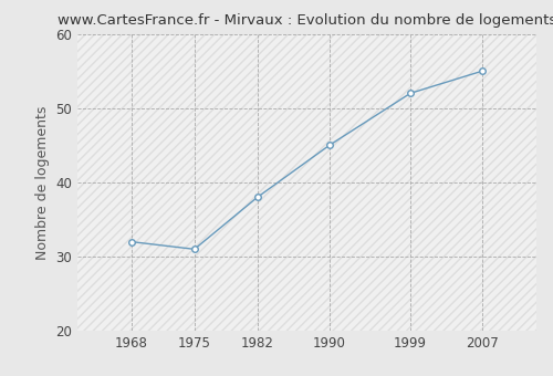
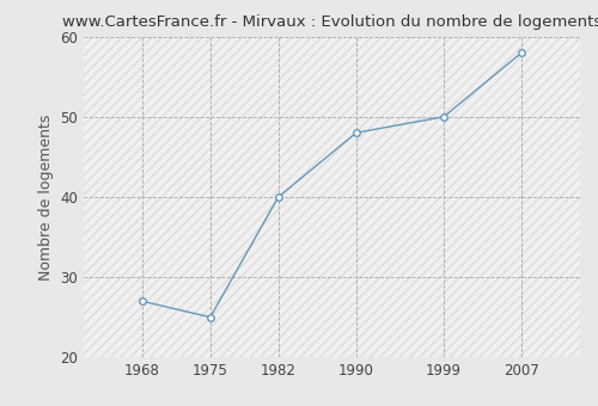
1968: 32 -> 27
1975: 31 -> 25
1982: 38 -> 40
1990: 45 -> 48
1999: 52 -> 50
2007: 55 -> 58
